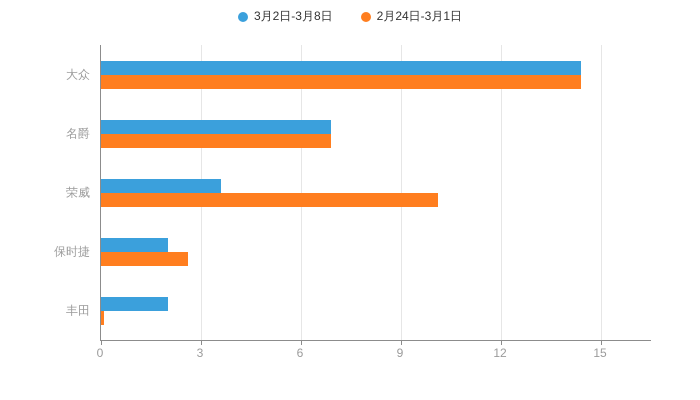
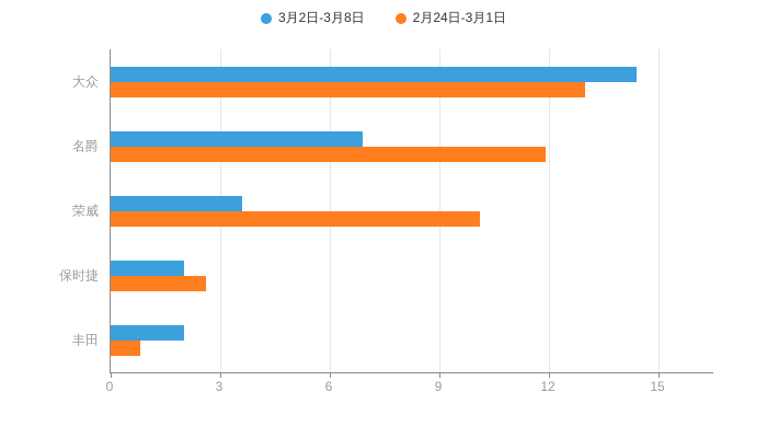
2月24日-3月1日/大众: 14.4 -> 13.0
2月24日-3月1日/名爵: 6.9 -> 11.9
2月24日-3月1日/丰田: 0.1 -> 0.8
